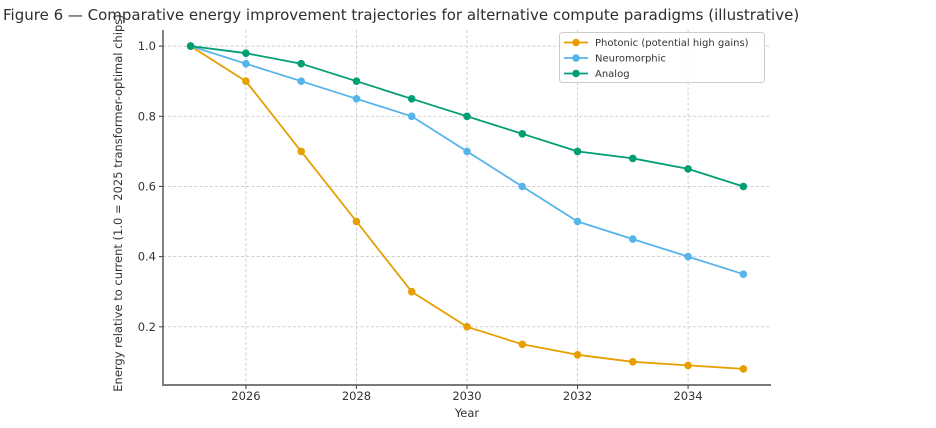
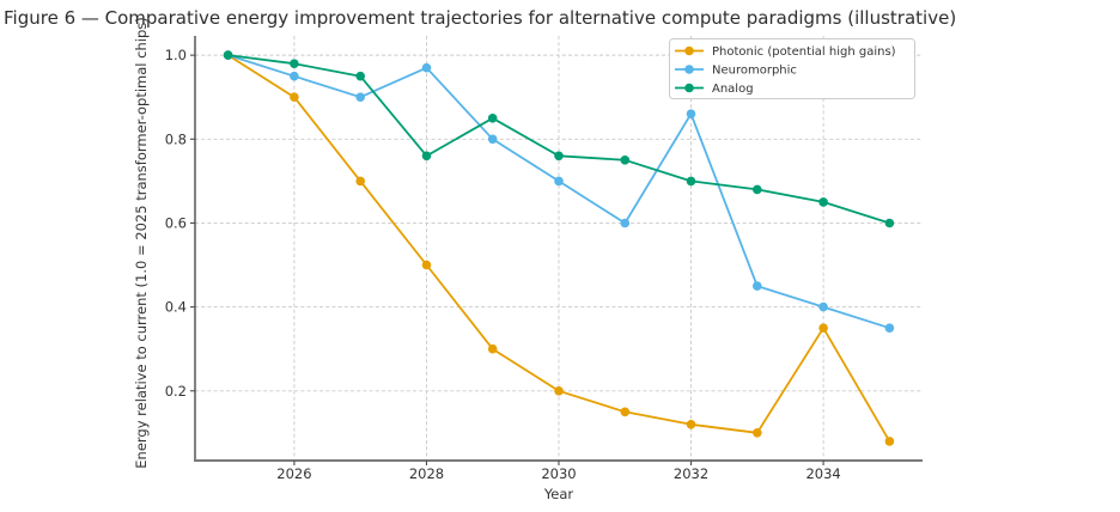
Neuromorphic/2028: 0.85 -> 0.97
Analog/2028: 0.90 -> 0.76
Analog/2030: 0.80 -> 0.76
Neuromorphic/2032: 0.50 -> 0.86
Photonic (potential high gains)/2034: 0.09 -> 0.35
